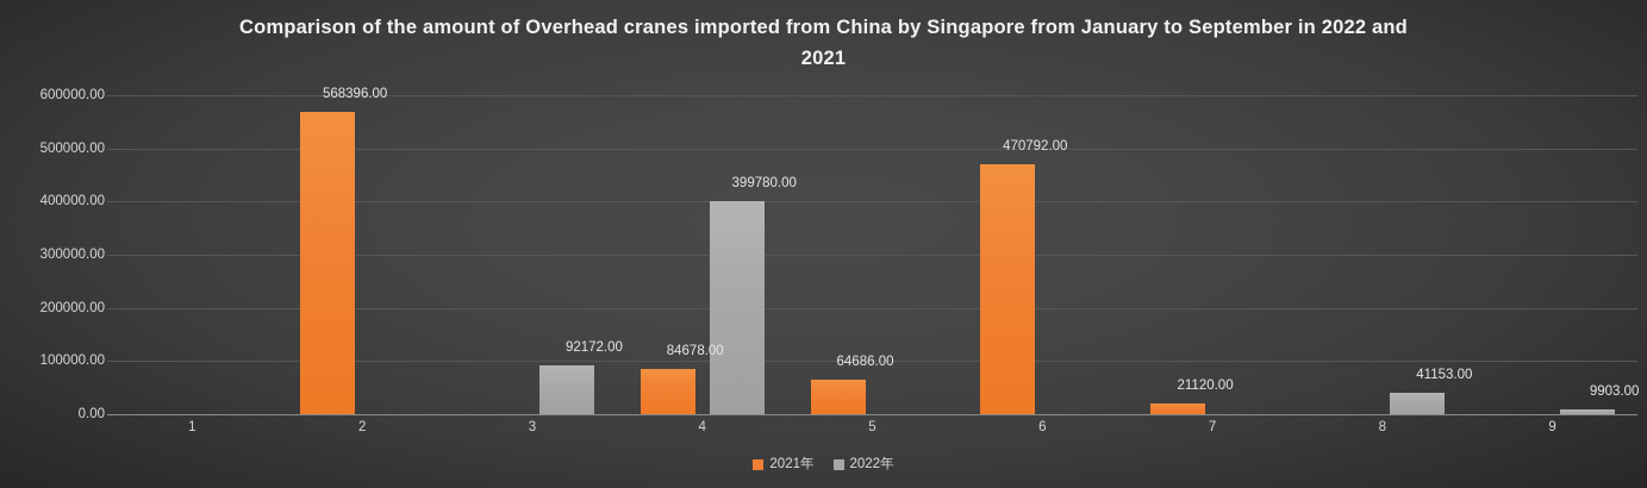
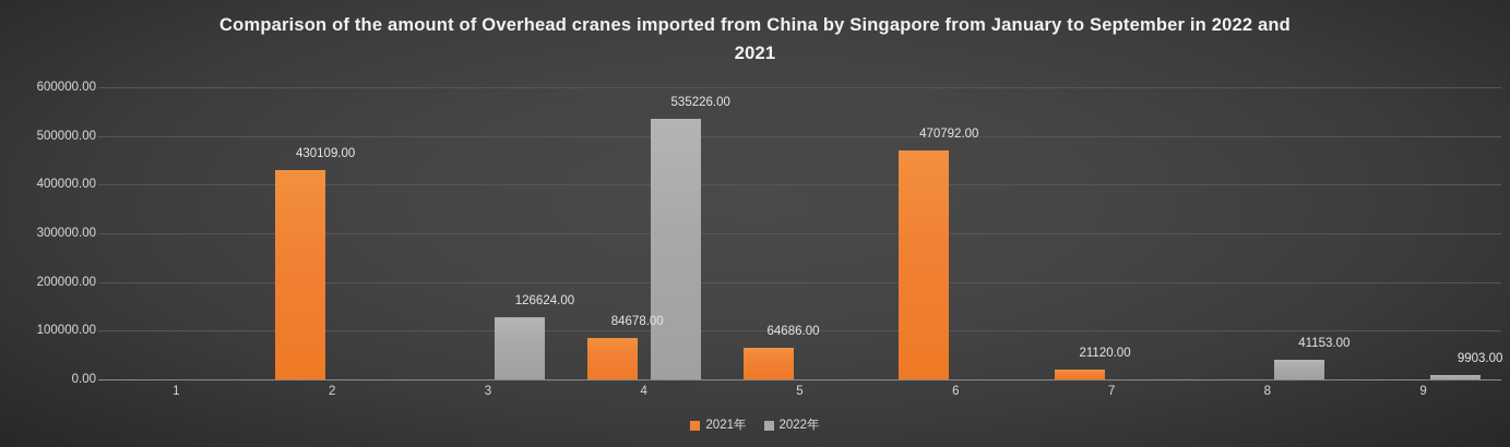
2021年/2: 568396.00 -> 430109.00
2022年/3: 92172.00 -> 126624.00
2022年/4: 399780.00 -> 535226.00
